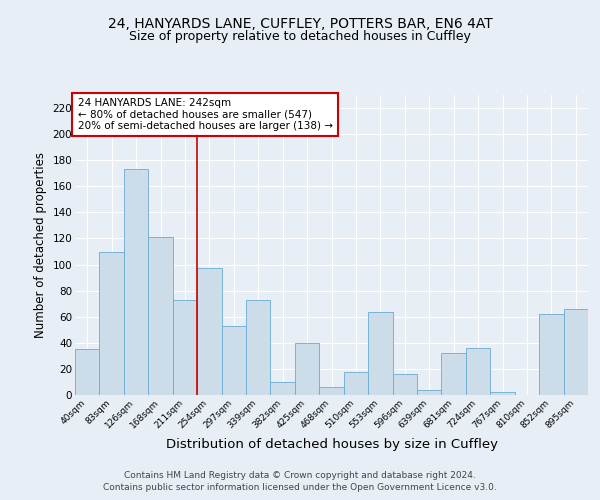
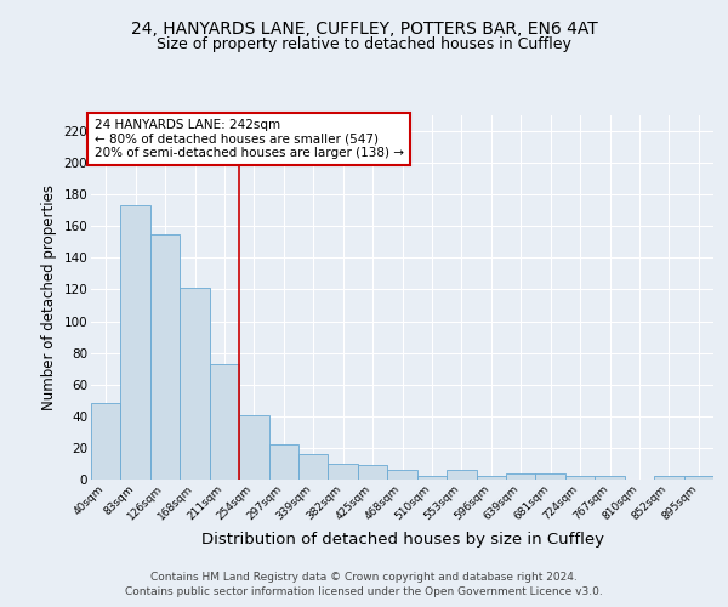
40sqm: 35 -> 48
83sqm: 110 -> 173
126sqm: 173 -> 155
254sqm: 97 -> 41
297sqm: 53 -> 22
339sqm: 73 -> 16
425sqm: 40 -> 9
510sqm: 18 -> 2
553sqm: 64 -> 6
596sqm: 16 -> 2
681sqm: 32 -> 4
724sqm: 36 -> 2
852sqm: 62 -> 2
895sqm: 66 -> 2
